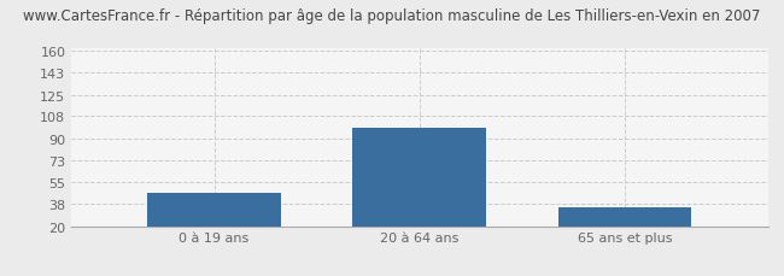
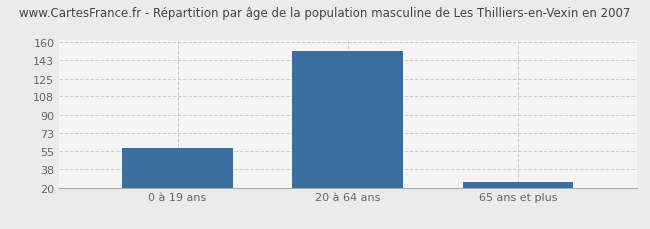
0 à 19 ans: 47 -> 58
20 à 64 ans: 99 -> 152
65 ans et plus: 35 -> 25
